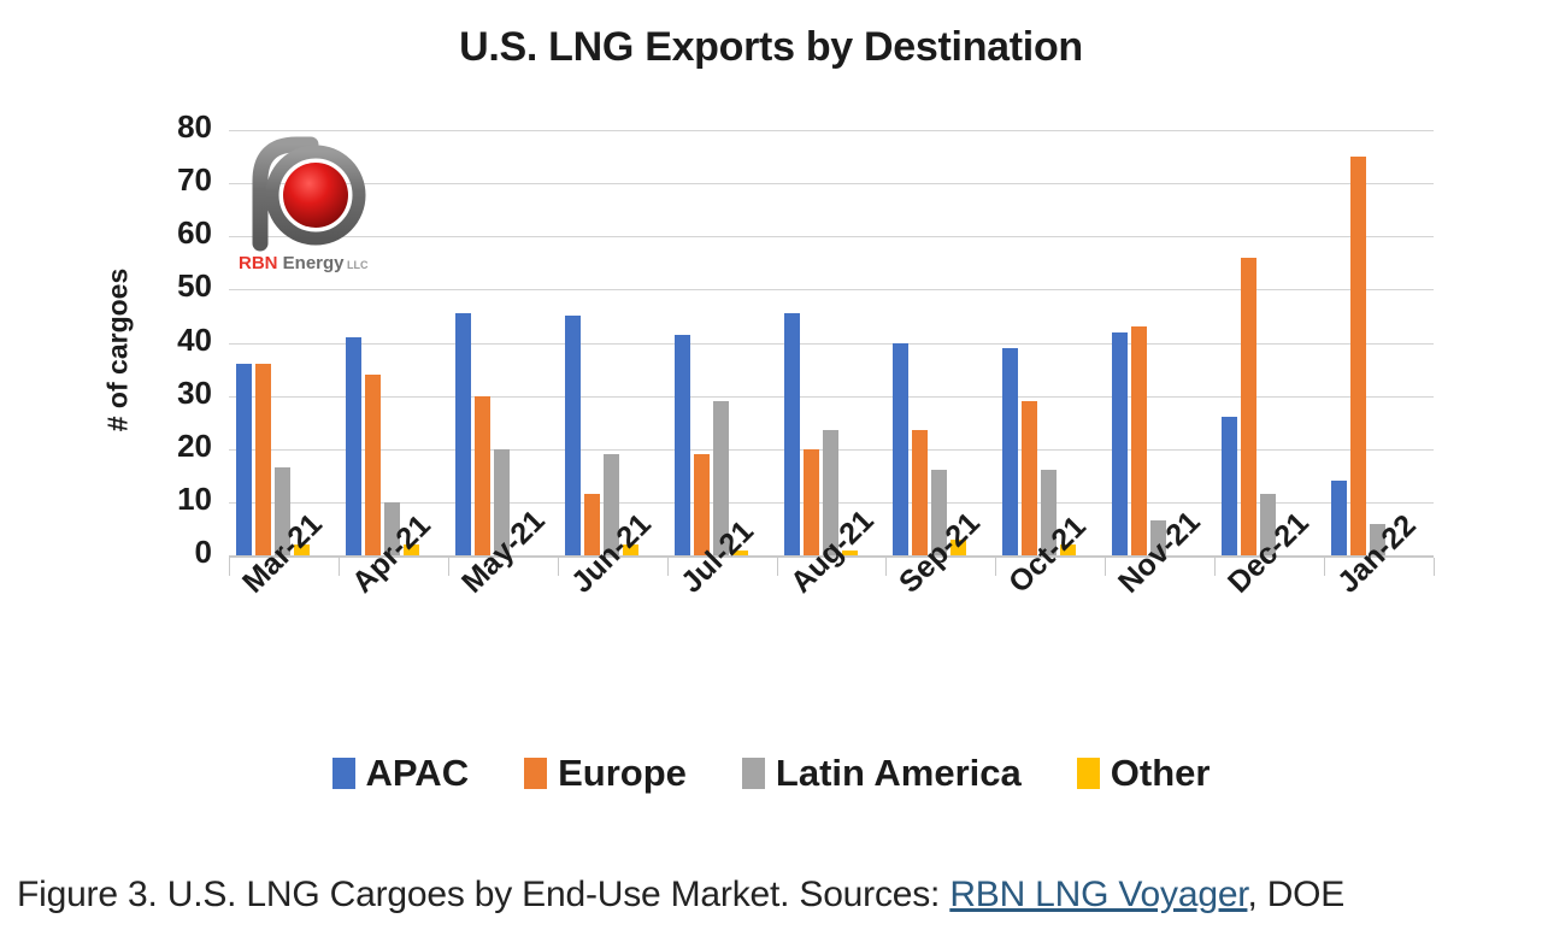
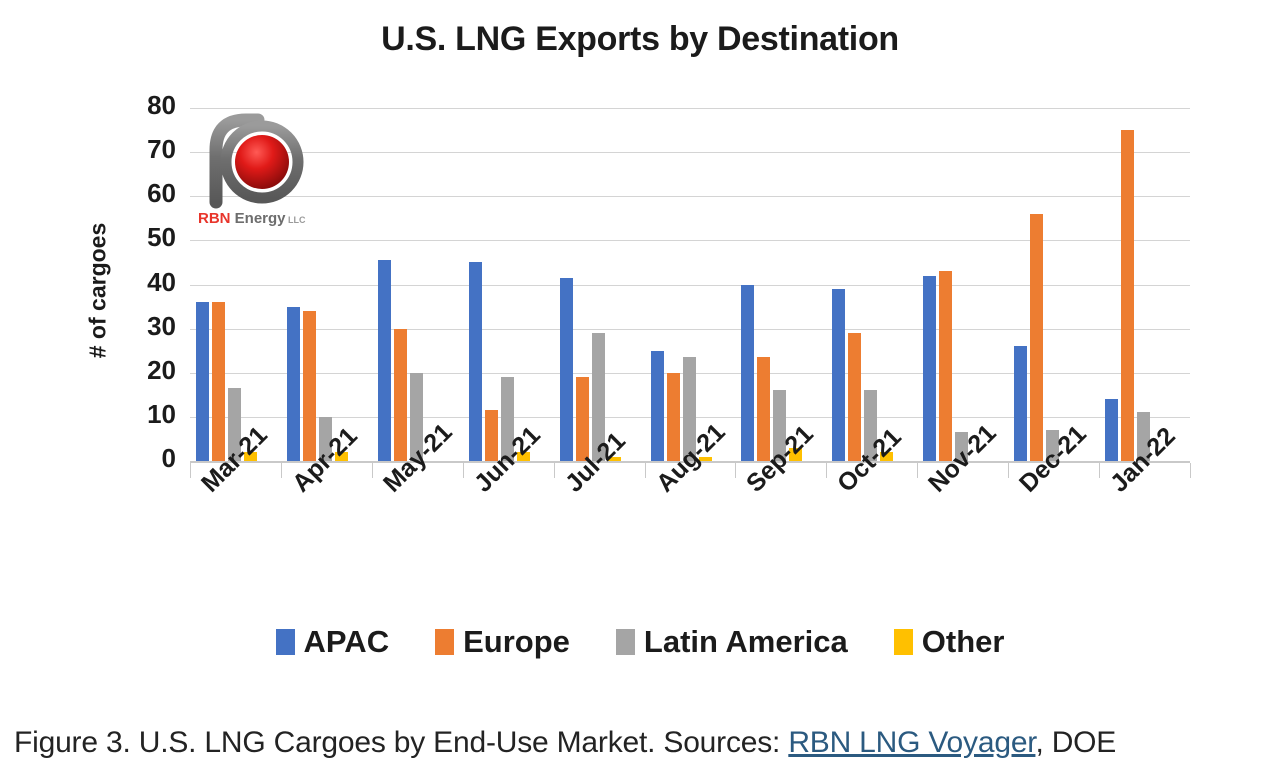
APAC/Apr-21: 41 -> 35
APAC/Aug-21: 46 -> 25
Latin America/Dec-21: 12 -> 7
Latin America/Jan-22: 6 -> 11
